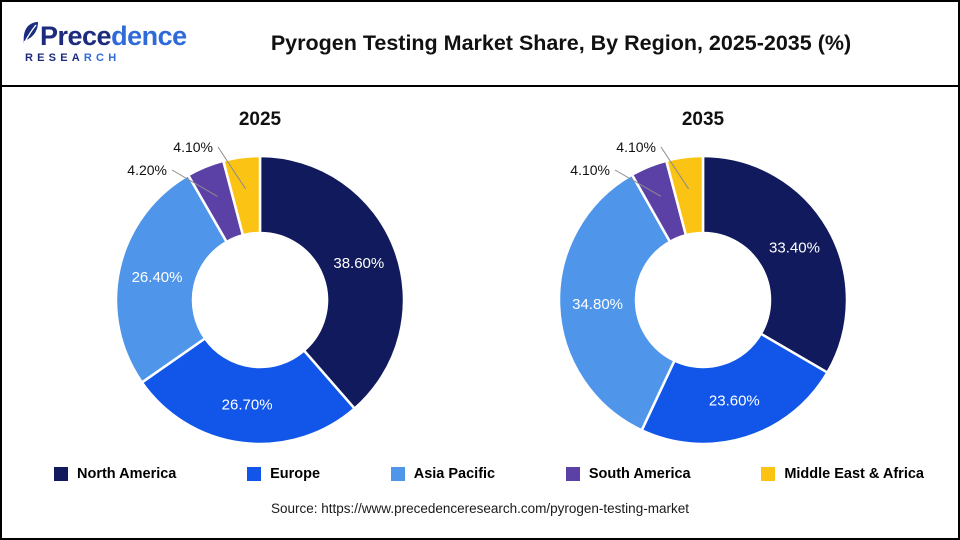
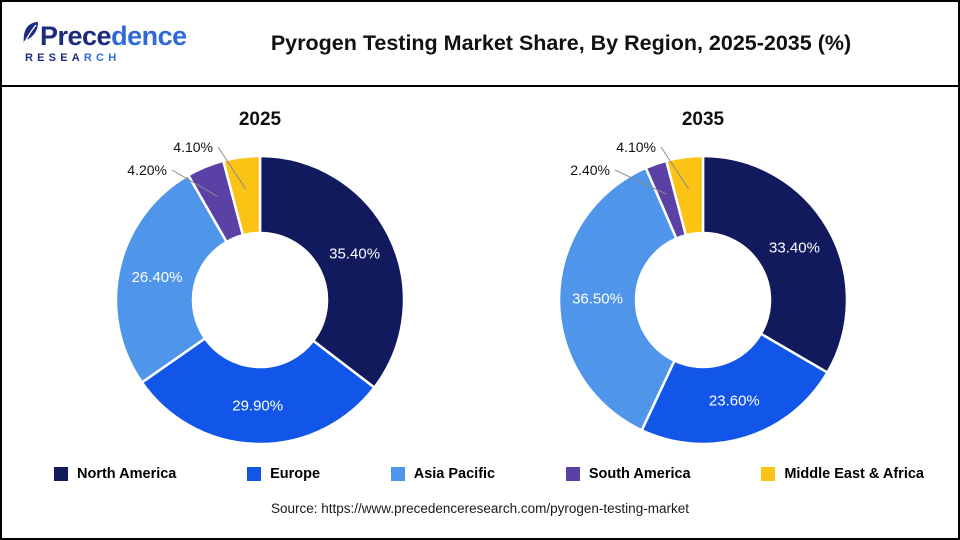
2025/North America: 38.60% -> 35.40%
2025/Europe: 26.70% -> 29.90%
2035/Asia Pacific: 34.80% -> 36.50%
2035/South America: 4.10% -> 2.40%
